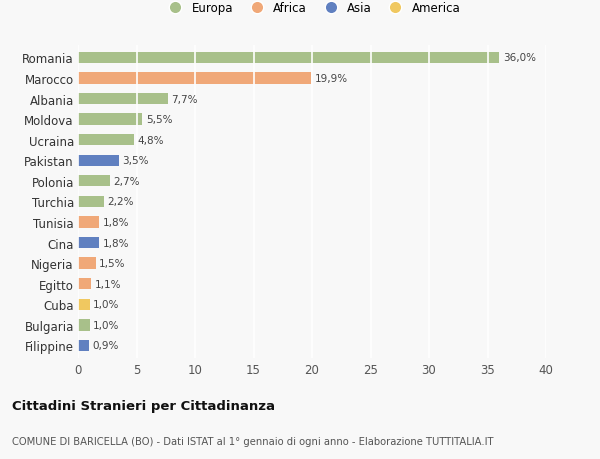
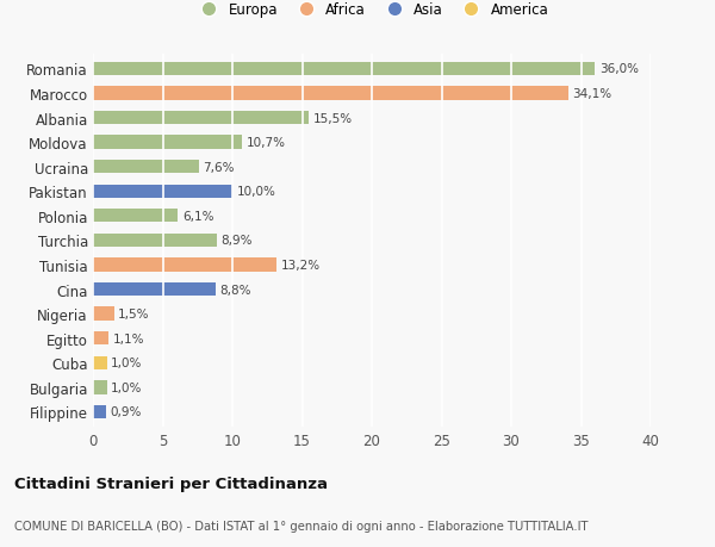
Marocco: 19,9% -> 34,1%
Albania: 7,7% -> 15,5%
Moldova: 5,5% -> 10,7%
Ucraina: 4,8% -> 7,6%
Pakistan: 3,5% -> 10,0%
Polonia: 2,7% -> 6,1%
Turchia: 2,2% -> 8,9%
Tunisia: 1,8% -> 13,2%
Cina: 1,8% -> 8,8%
